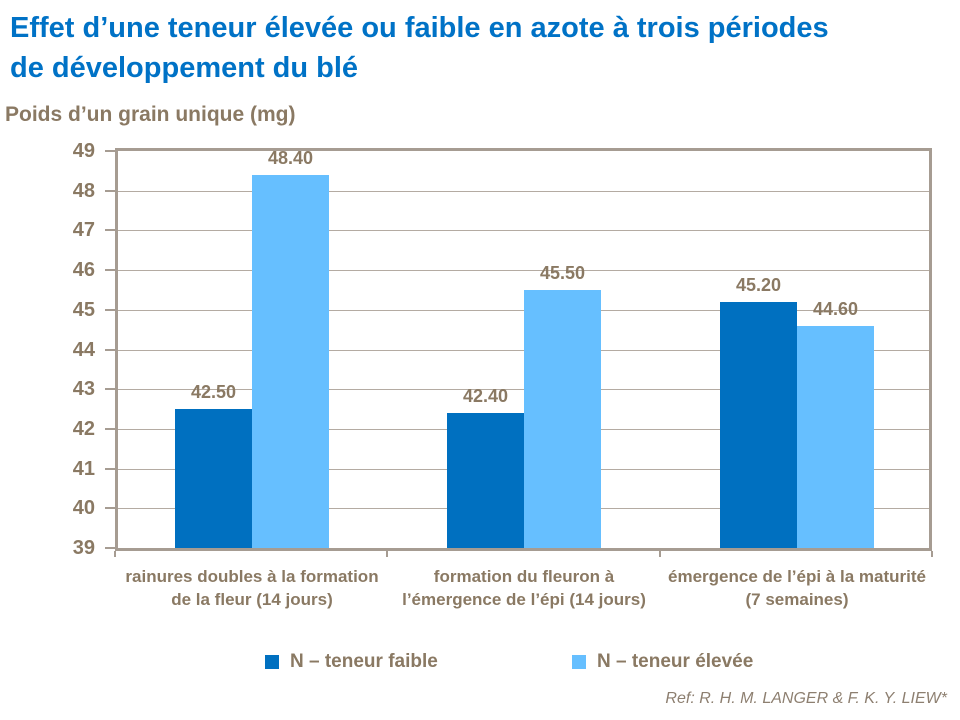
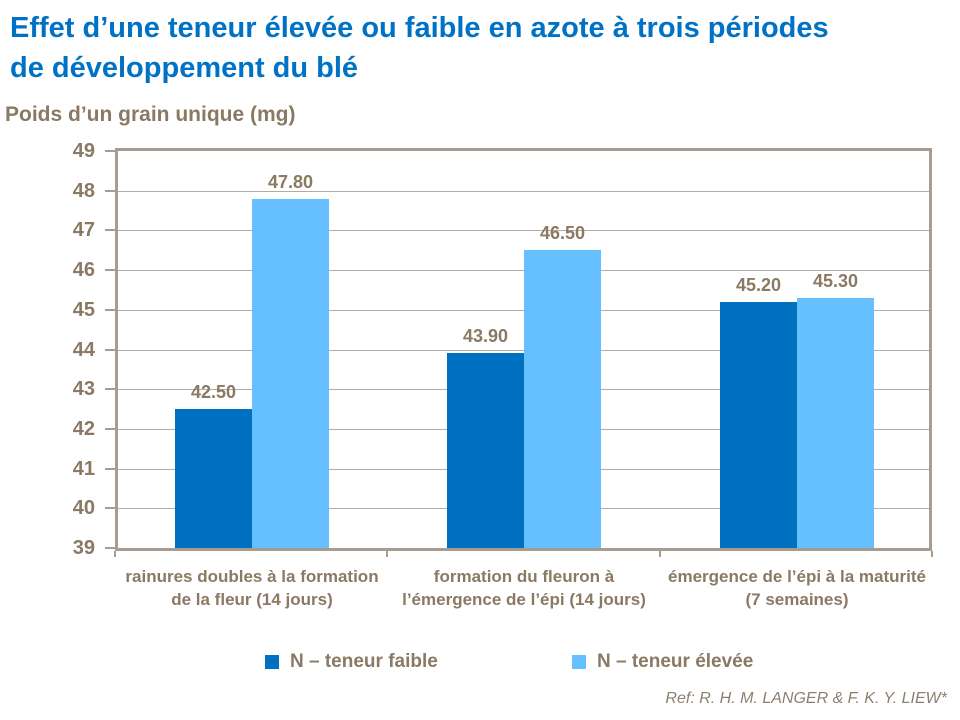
N – teneur élevée/rainures doubles à la formation de la fleur (14 jours): 48.40 -> 47.80
N – teneur faible/formation du fleuron à l’émergence de l’épi (14 jours): 42.40 -> 43.90
N – teneur élevée/formation du fleuron à l’émergence de l’épi (14 jours): 45.50 -> 46.50
N – teneur élevée/émergence de l’épi à la maturité (7 semaines): 44.60 -> 45.30
